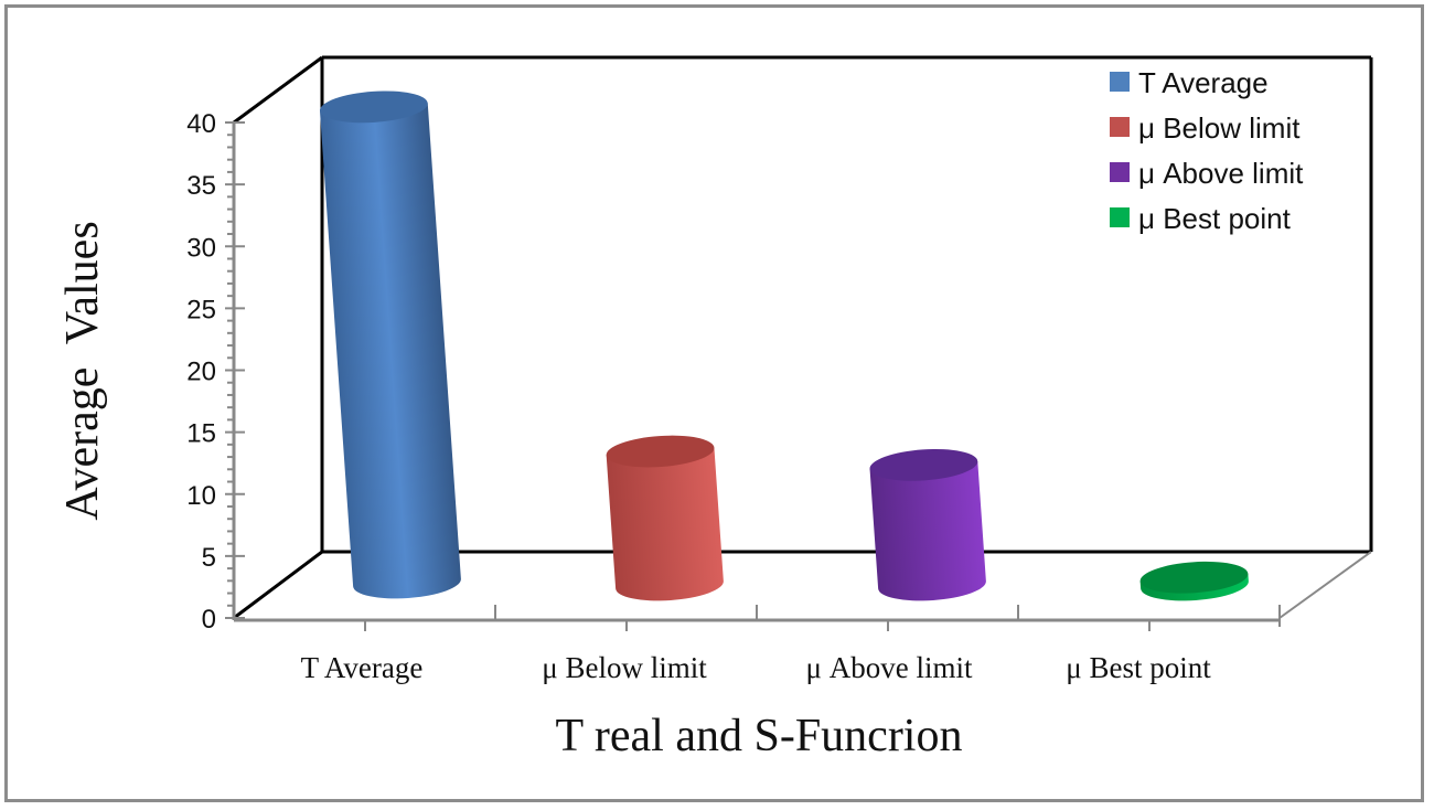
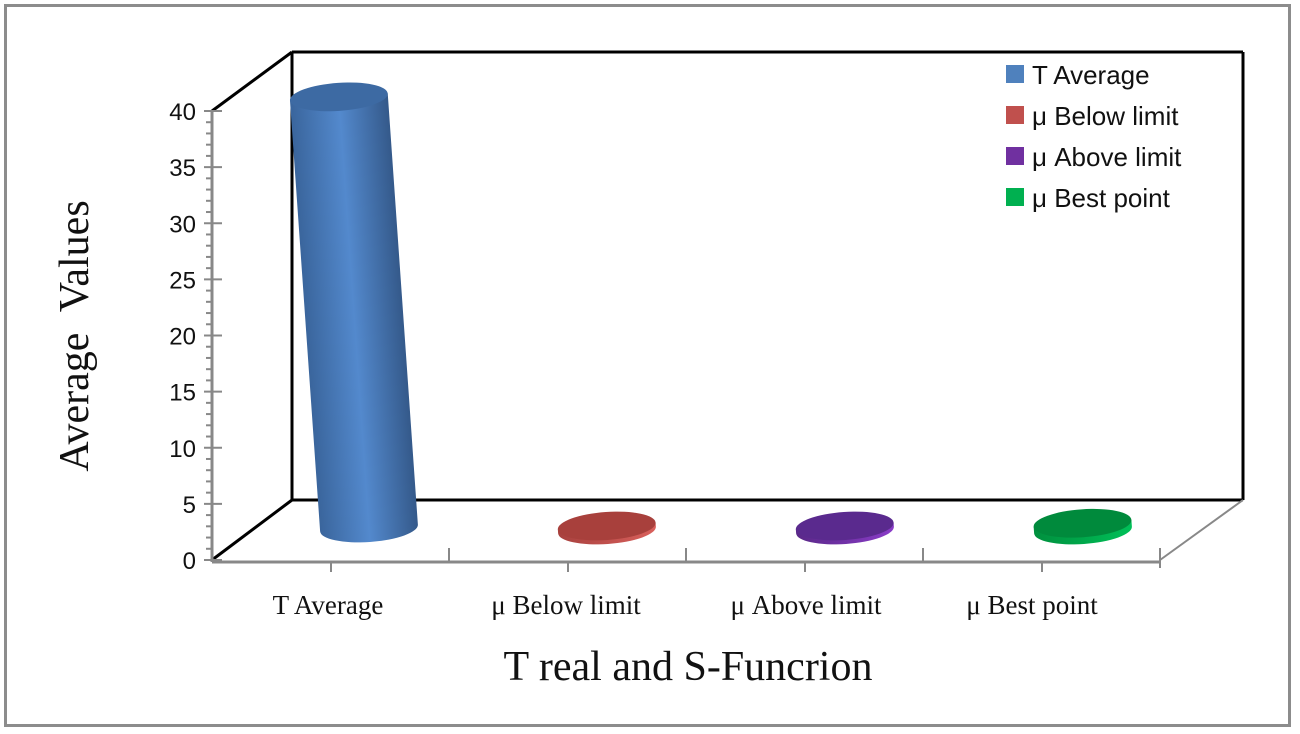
μ Below limit: 10.8 -> 0.3
μ Above limit: 9.7 -> 0.3
